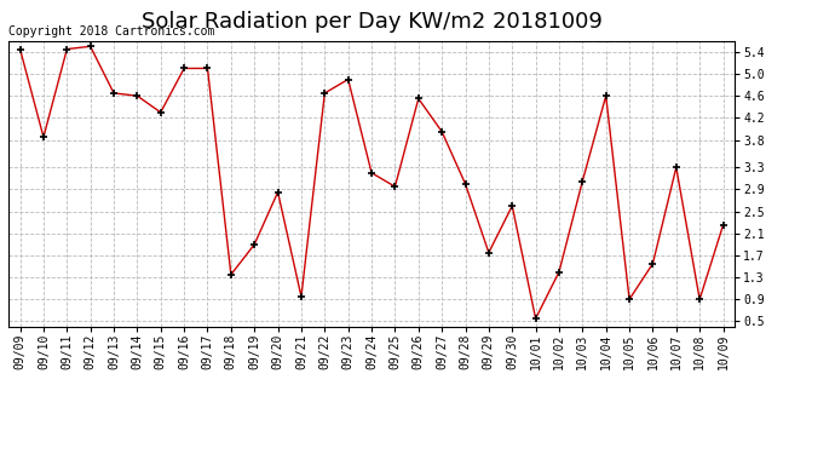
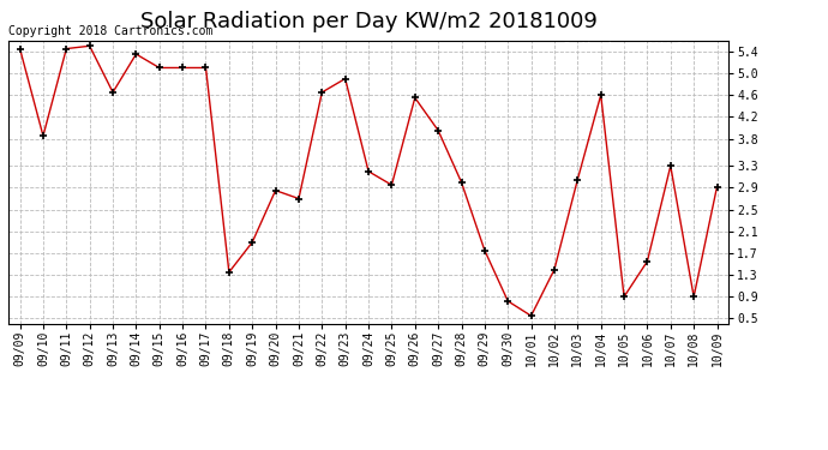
09/14: 4.60 -> 5.35
09/15: 4.30 -> 5.10
09/21: 0.95 -> 2.70
09/30: 2.60 -> 0.82
10/09: 2.25 -> 2.92
